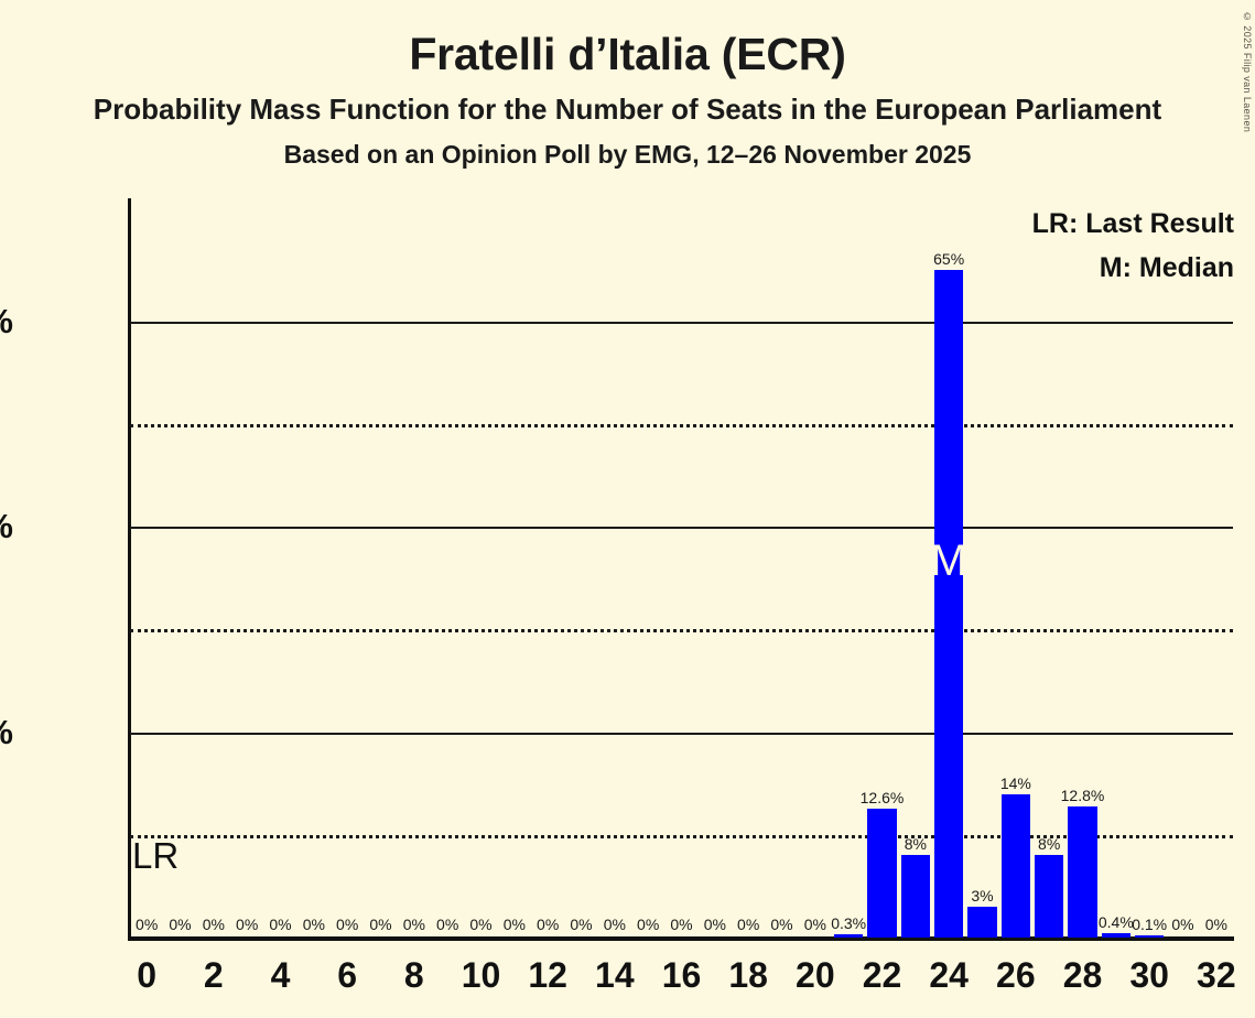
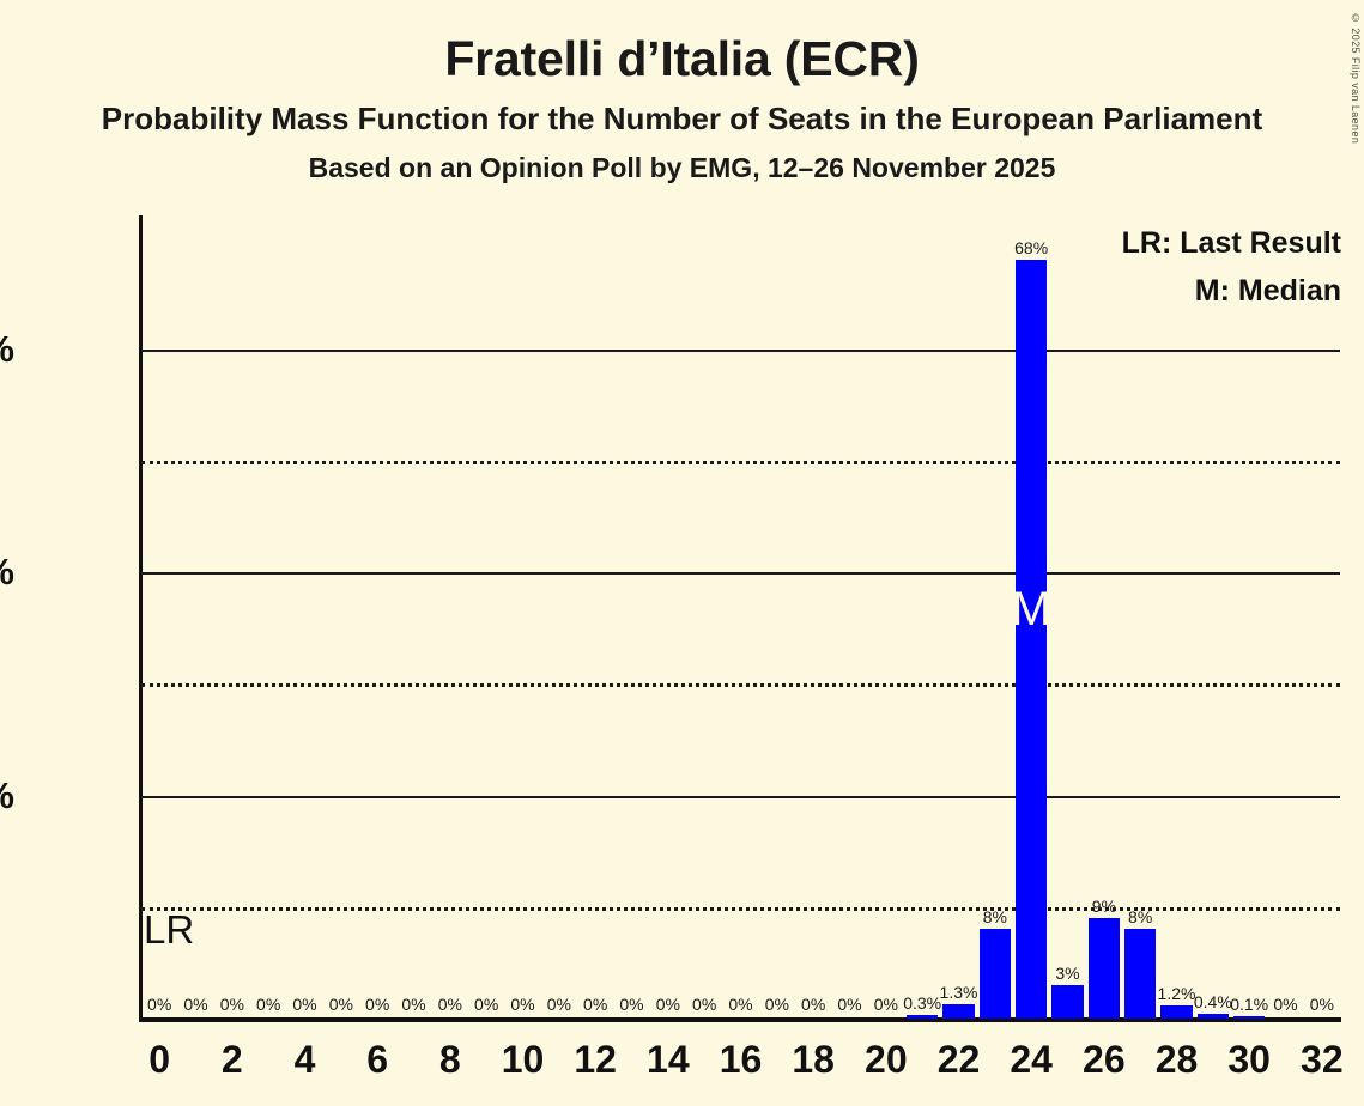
22: 12.6% -> 1.3%
24: 65% -> 68%
26: 14% -> 9%
28: 12.8% -> 1.2%
